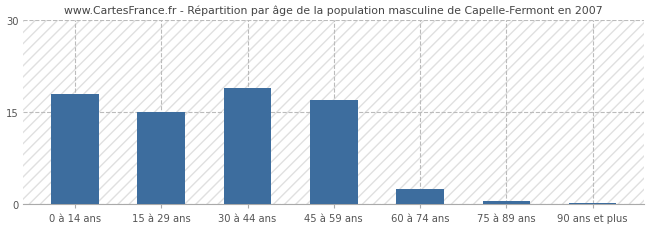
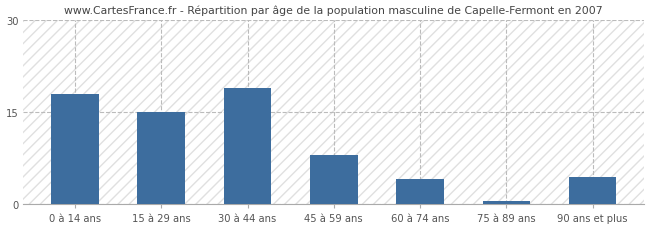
45 à 59 ans: 17.0 -> 8.0
60 à 74 ans: 2.5 -> 4.2
90 ans et plus: 0.2 -> 4.4
